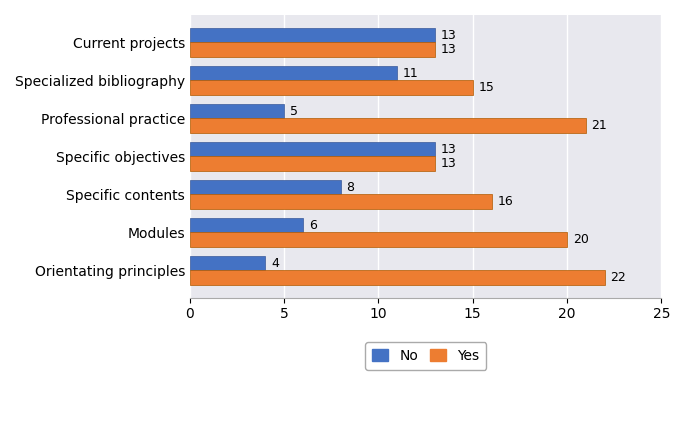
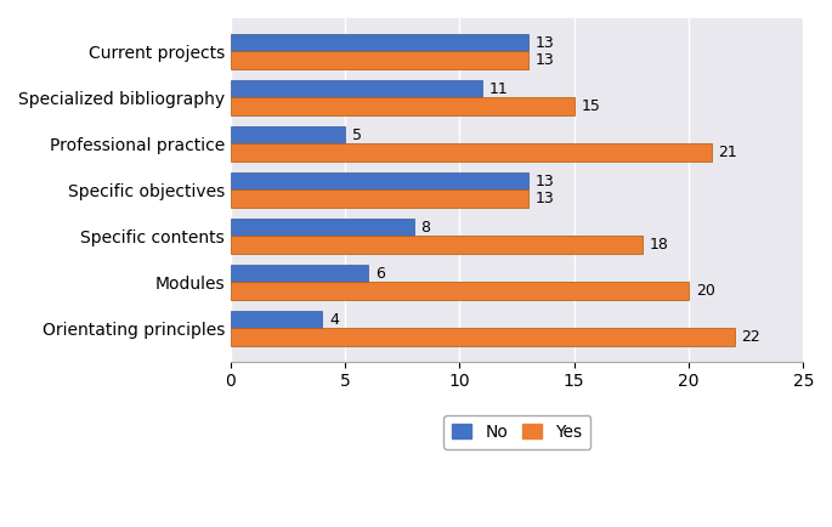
Yes/Specific contents: 16 -> 18
